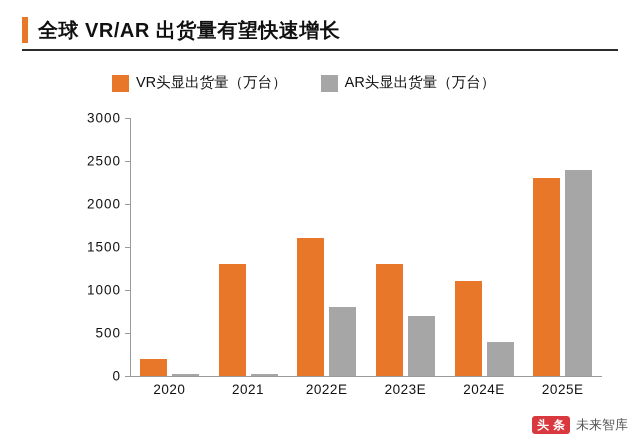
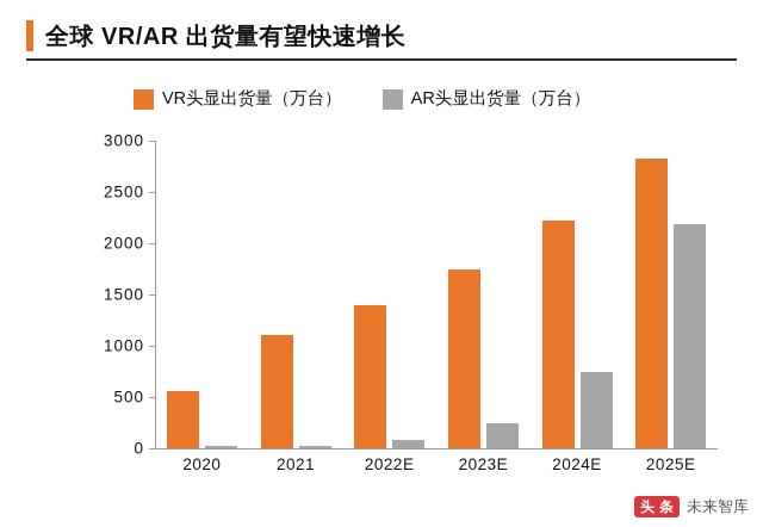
VR头显出货量（万台）/2020: 200 -> 600
VR头显出货量（万台）/2021: 1300 -> 1100
VR头显出货量（万台）/2022E: 1600 -> 1400
AR头显出货量（万台）/2022E: 800 -> 100
VR头显出货量（万台）/2023E: 1300 -> 1800
AR头显出货量（万台）/2023E: 700 -> 200
VR头显出货量（万台）/2024E: 1100 -> 2200
AR头显出货量（万台）/2024E: 400 -> 700
VR头显出货量（万台）/2025E: 2300 -> 2800
AR头显出货量（万台）/2025E: 2400 -> 2200
